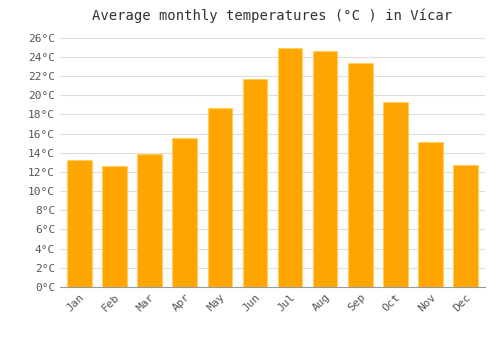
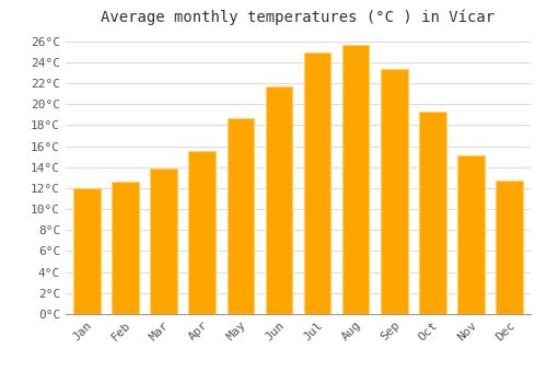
Jan: 13.2°C -> 12.0°C
Aug: 24.6°C -> 25.6°C
